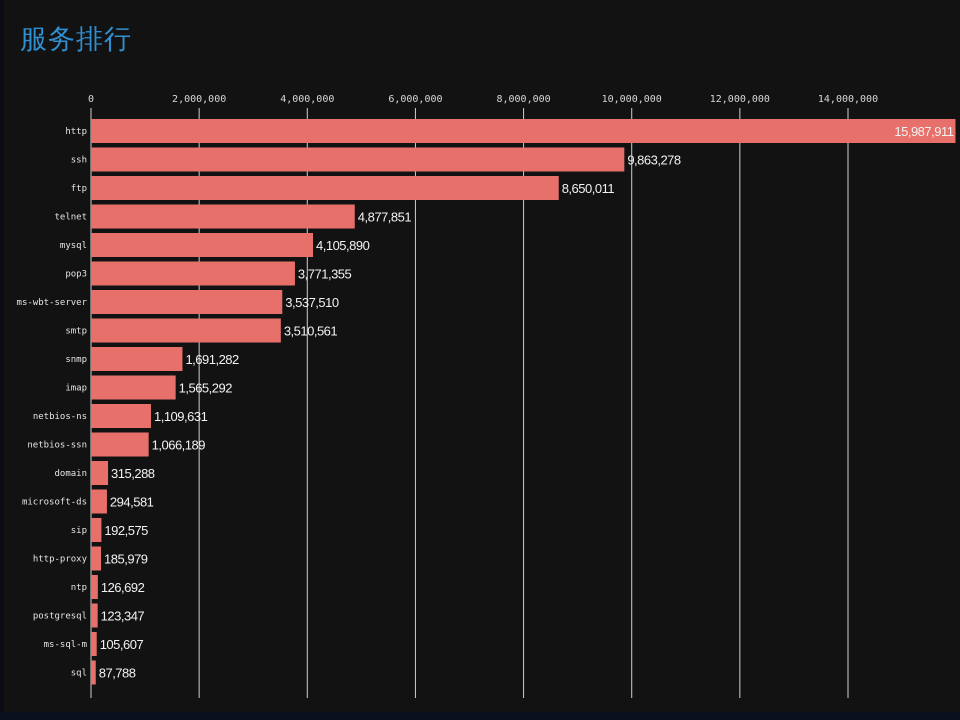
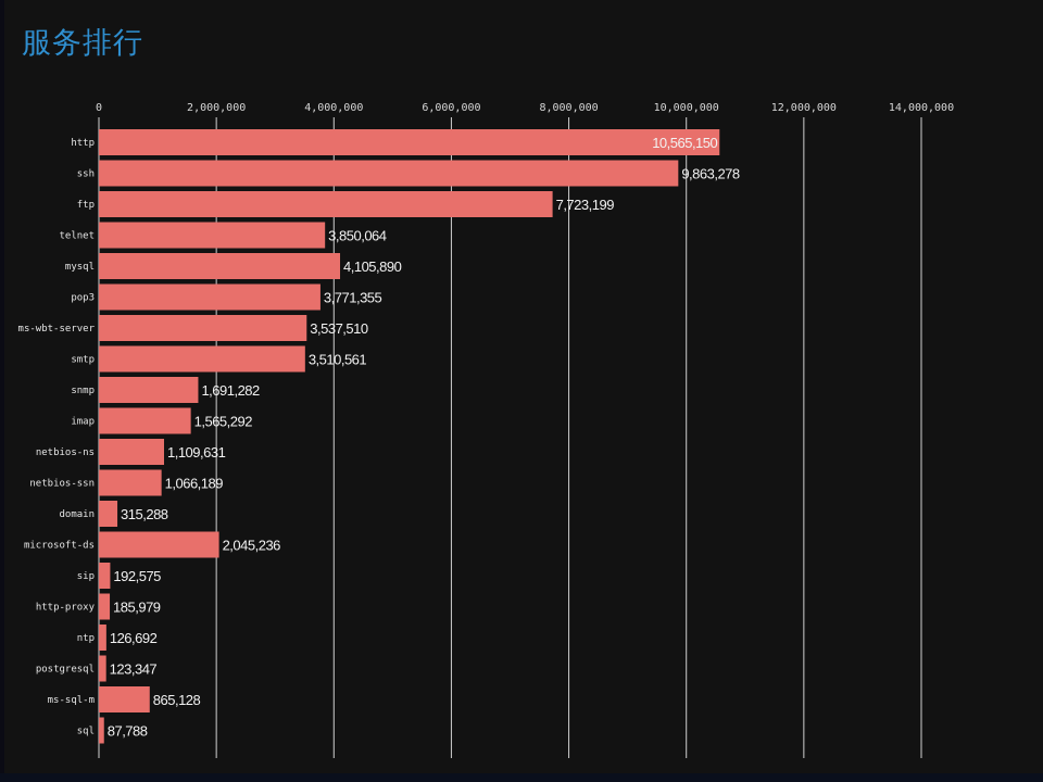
http: 15,987,911 -> 10,565,150
ftp: 8,650,011 -> 7,723,199
telnet: 4,877,851 -> 3,850,064
microsoft-ds: 294,581 -> 2,045,236
ms-sql-m: 105,607 -> 865,128
